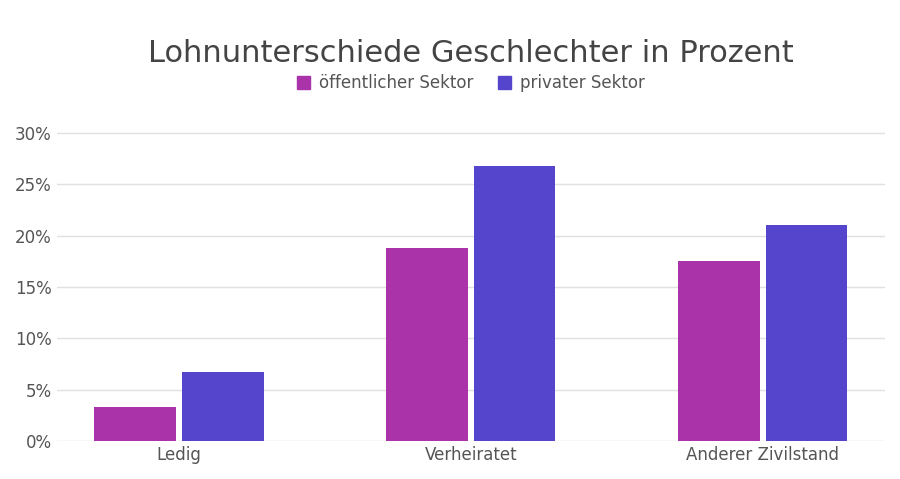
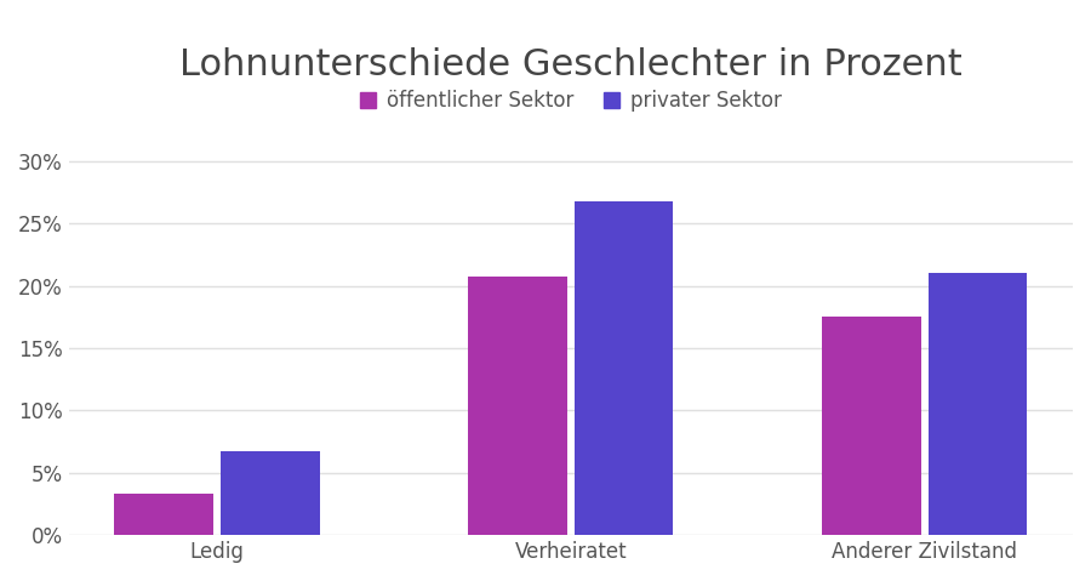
öffentlicher Sektor/Verheiratet: 18.8% -> 20.7%
